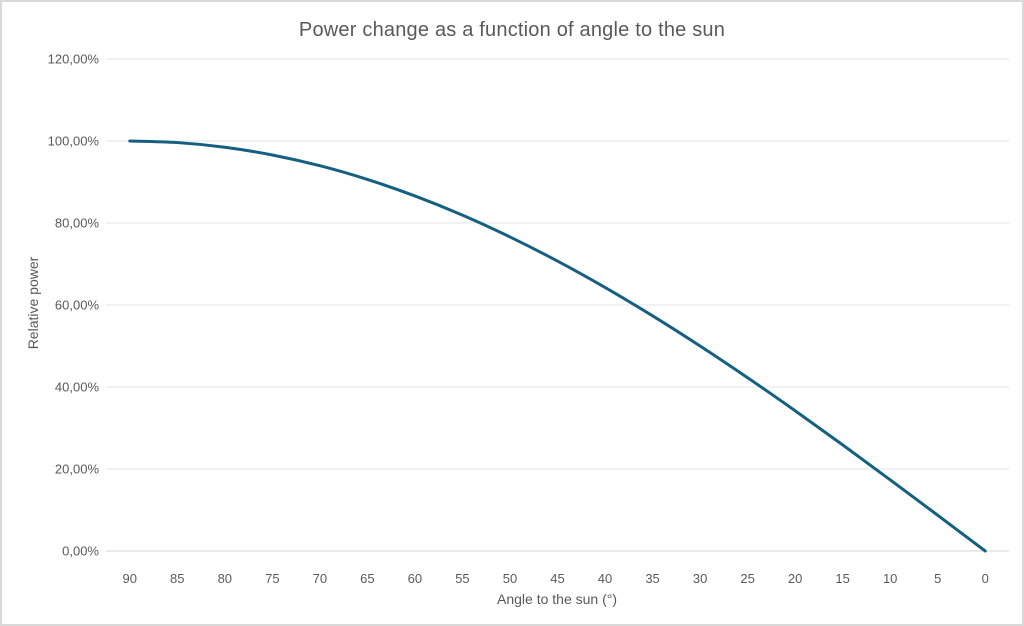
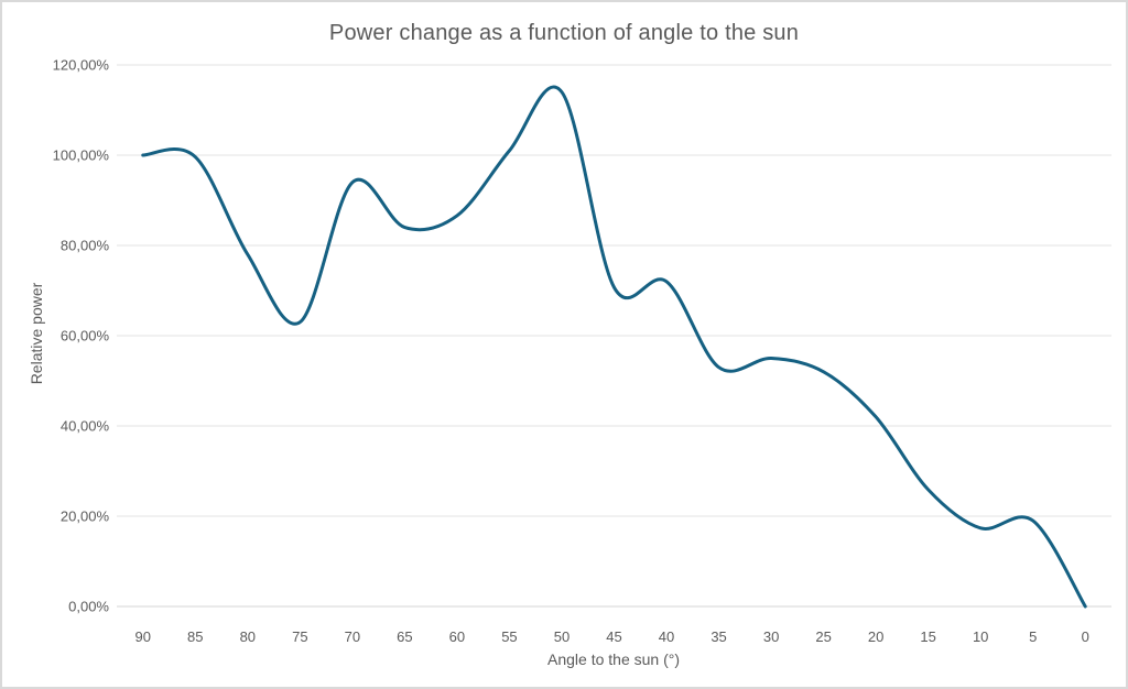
80: 98% -> 78%
75: 97% -> 63%
65: 91% -> 84%
55: 82% -> 101%
50: 77% -> 114%
40: 64% -> 72%
35: 57% -> 53%
30: 50% -> 55%
25: 42% -> 52%
20: 34% -> 42%
5: 9% -> 19%
